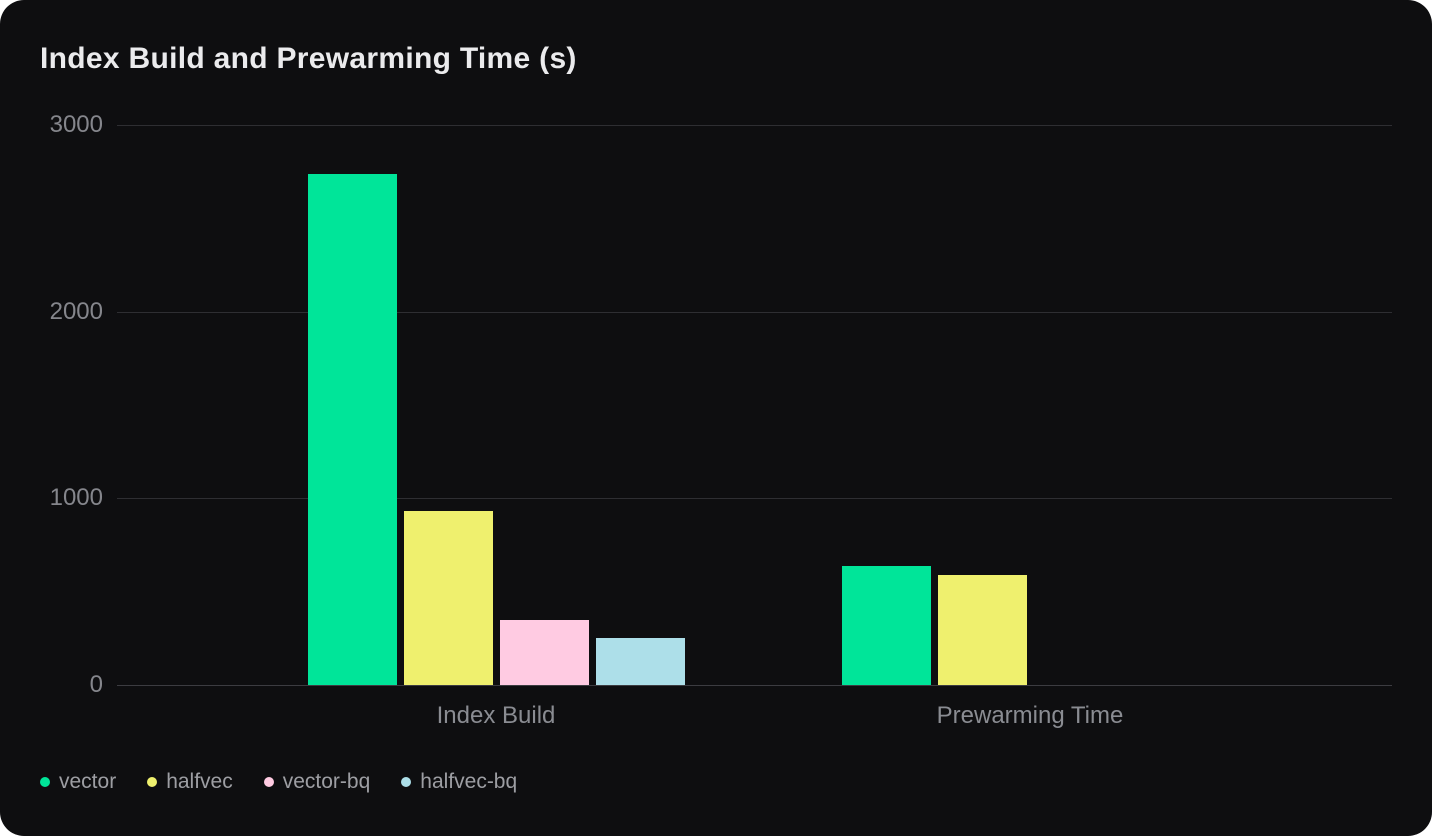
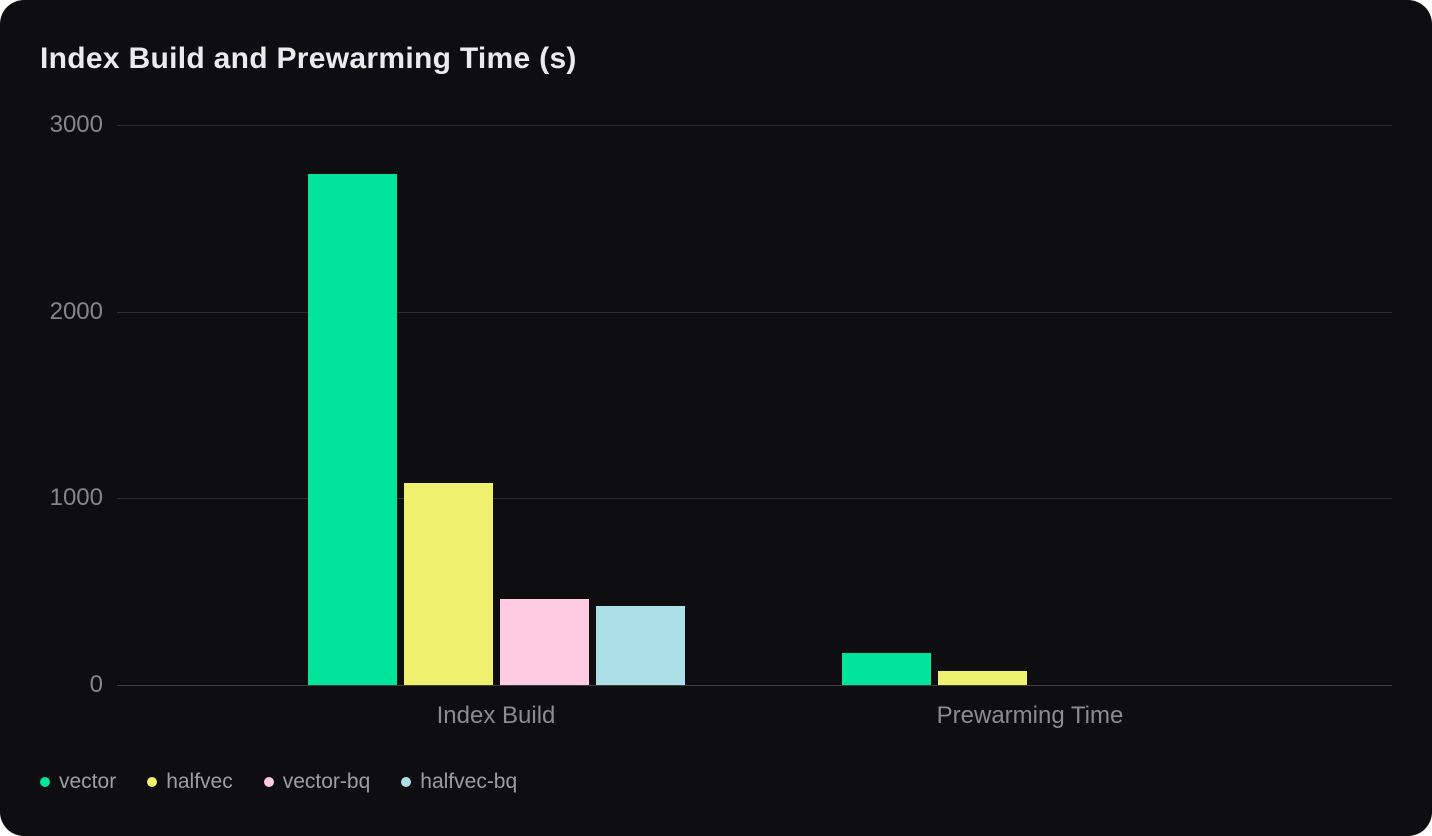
halfvec/Index Build: 930 -> 1080
vector-bq/Index Build: 350 -> 460
halfvec-bq/Index Build: 250 -> 420
vector/Prewarming Time: 640 -> 170
halfvec/Prewarming Time: 590 -> 80
